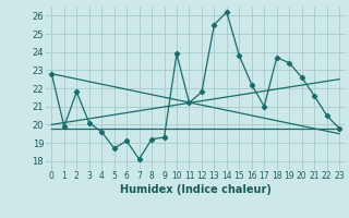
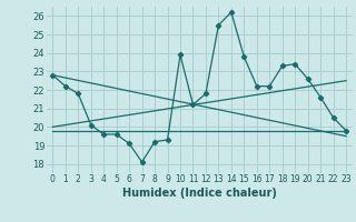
1: 19.9 -> 22.2
5: 18.7 -> 19.6
17: 21.0 -> 22.2
18: 23.7 -> 23.3
